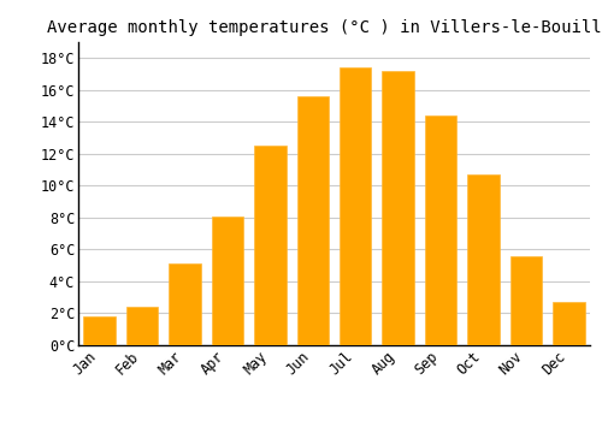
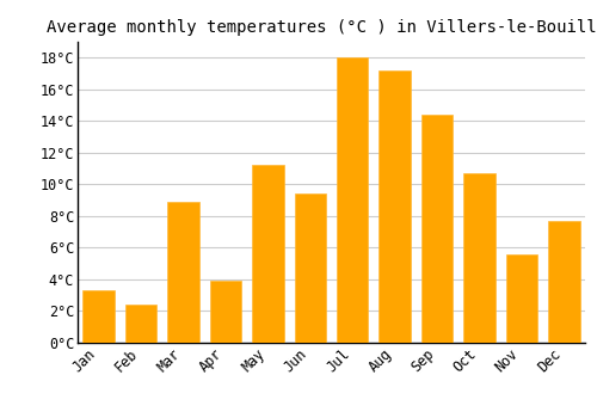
Jan: 1.8°C -> 3.3°C
Mar: 5.1°C -> 8.9°C
Apr: 8.1°C -> 3.9°C
May: 12.5°C -> 11.2°C
Jun: 15.6°C -> 9.4°C
Jul: 17.4°C -> 18.0°C
Dec: 2.7°C -> 7.7°C
